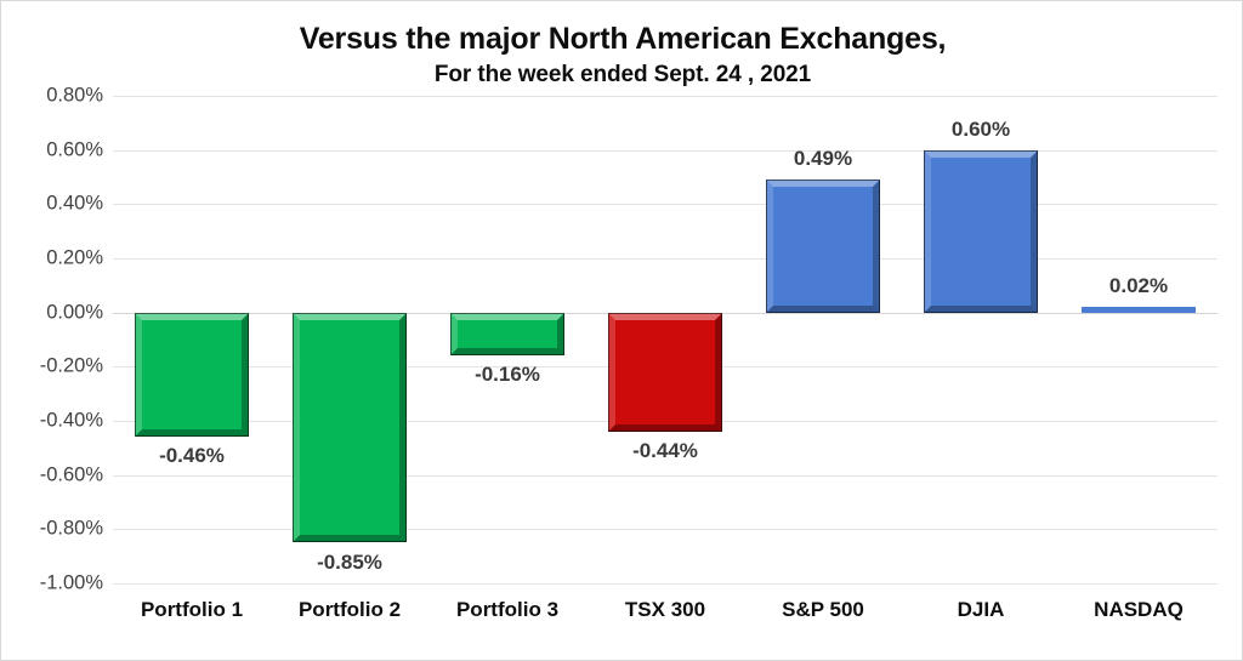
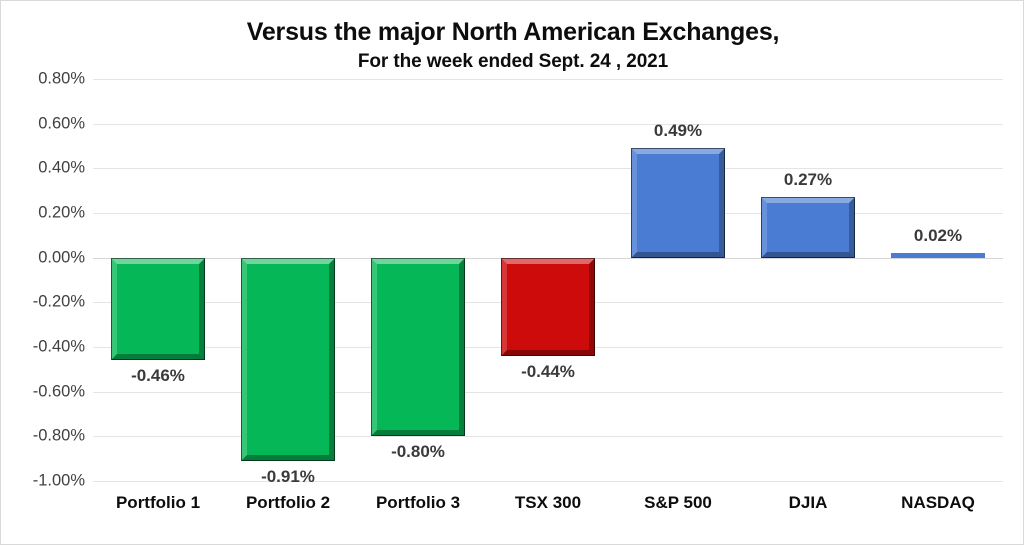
Portfolio 2: -0.85% -> -0.91%
Portfolio 3: -0.16% -> -0.80%
DJIA: 0.60% -> 0.27%
